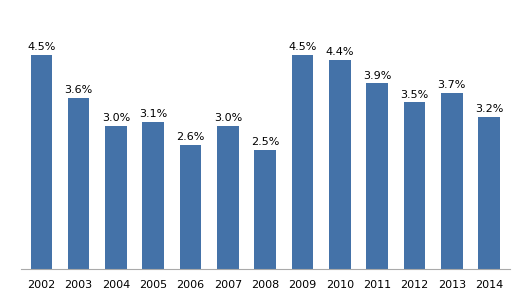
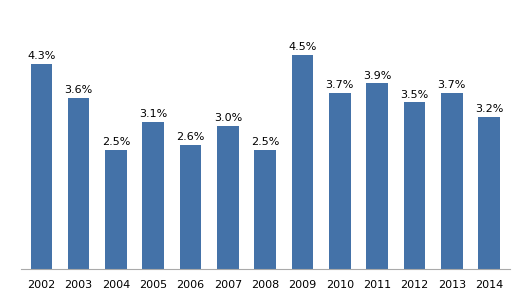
2002: 4.5% -> 4.3%
2004: 3.0% -> 2.5%
2010: 4.4% -> 3.7%
